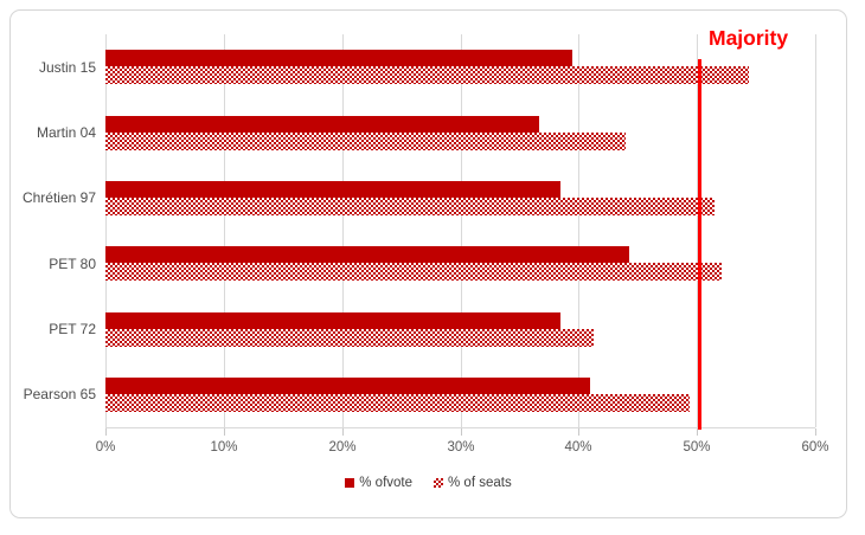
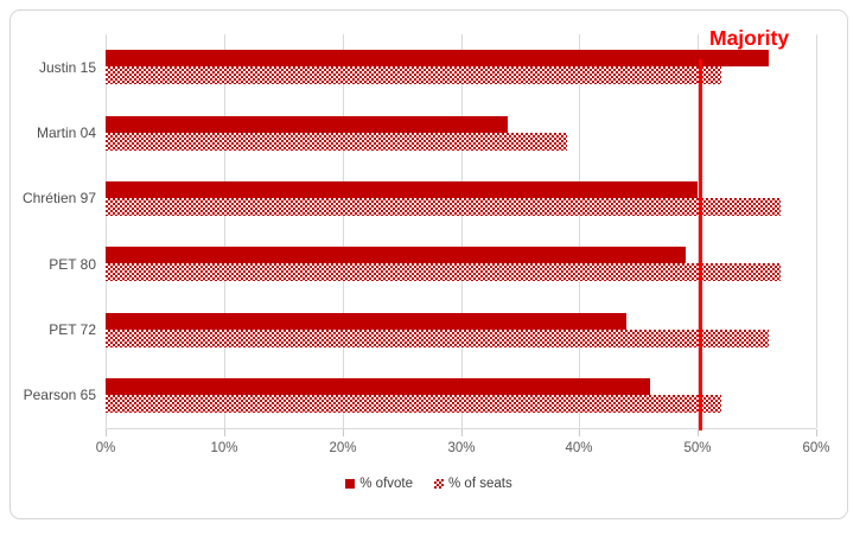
% ofvote/Justin 15: 40% -> 56%
% of seats/Justin 15: 54% -> 52%
% ofvote/Martin 04: 37% -> 34%
% of seats/Martin 04: 44% -> 39%
% ofvote/Chrétien 97: 38% -> 50%
% of seats/Chrétien 97: 52% -> 57%
% ofvote/PET 80: 44% -> 49%
% of seats/PET 80: 52% -> 57%
% ofvote/PET 72: 38% -> 44%
% of seats/PET 72: 41% -> 56%
% ofvote/Pearson 65: 41% -> 46%
% of seats/Pearson 65: 49% -> 52%
